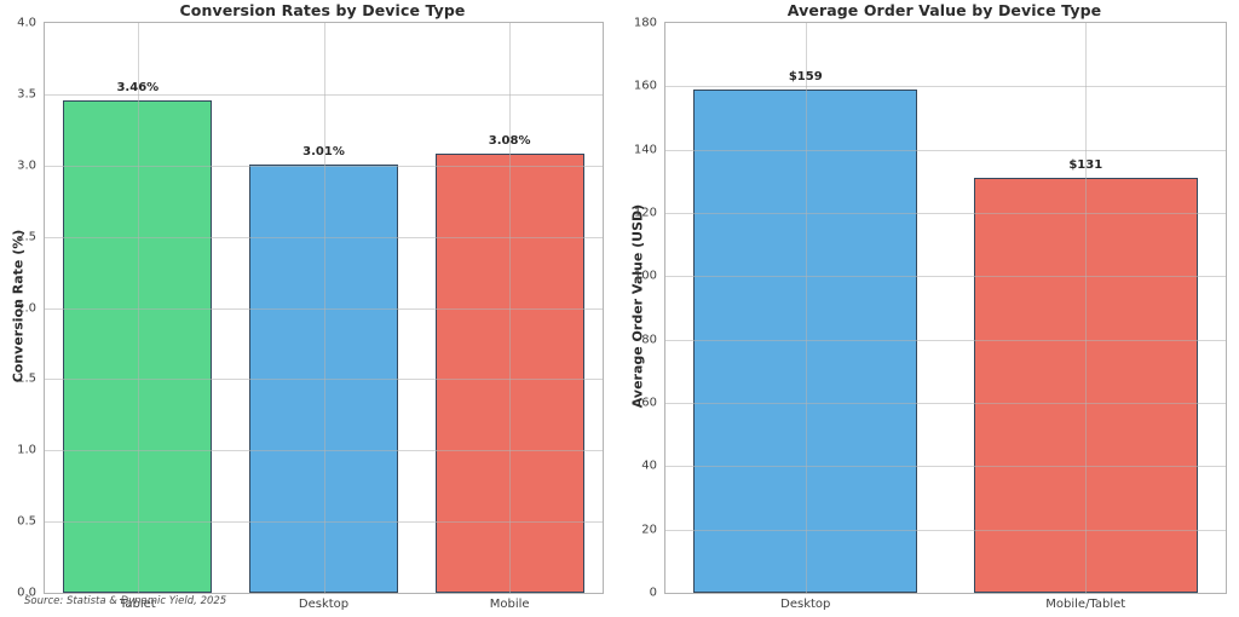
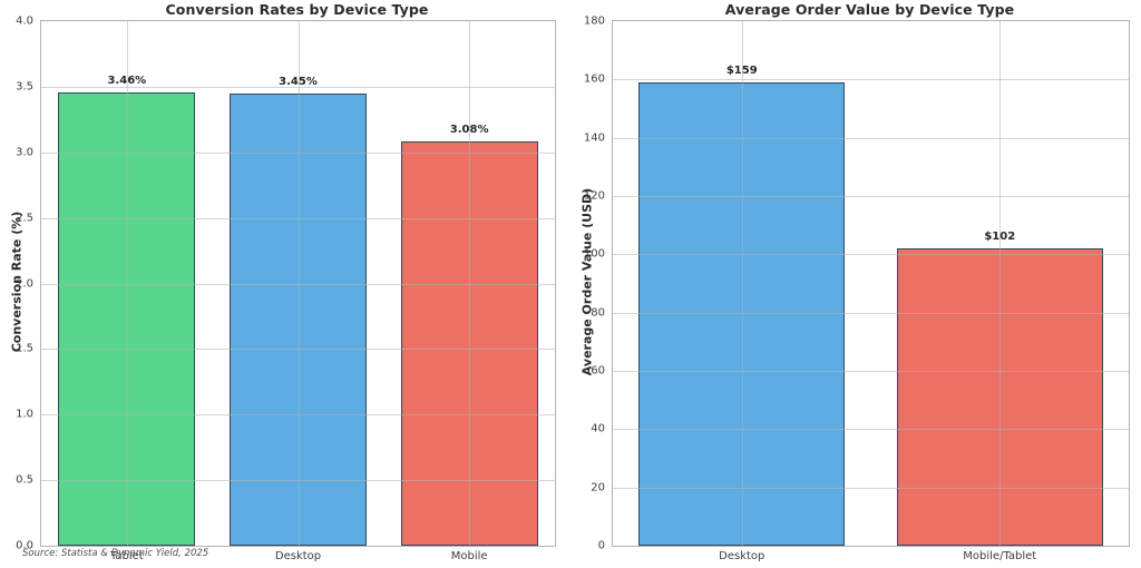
Conversion Rates by Device Type/Desktop: 3.01% -> 3.45%
Average Order Value by Device Type/Mobile/Tablet: $131 -> $102
